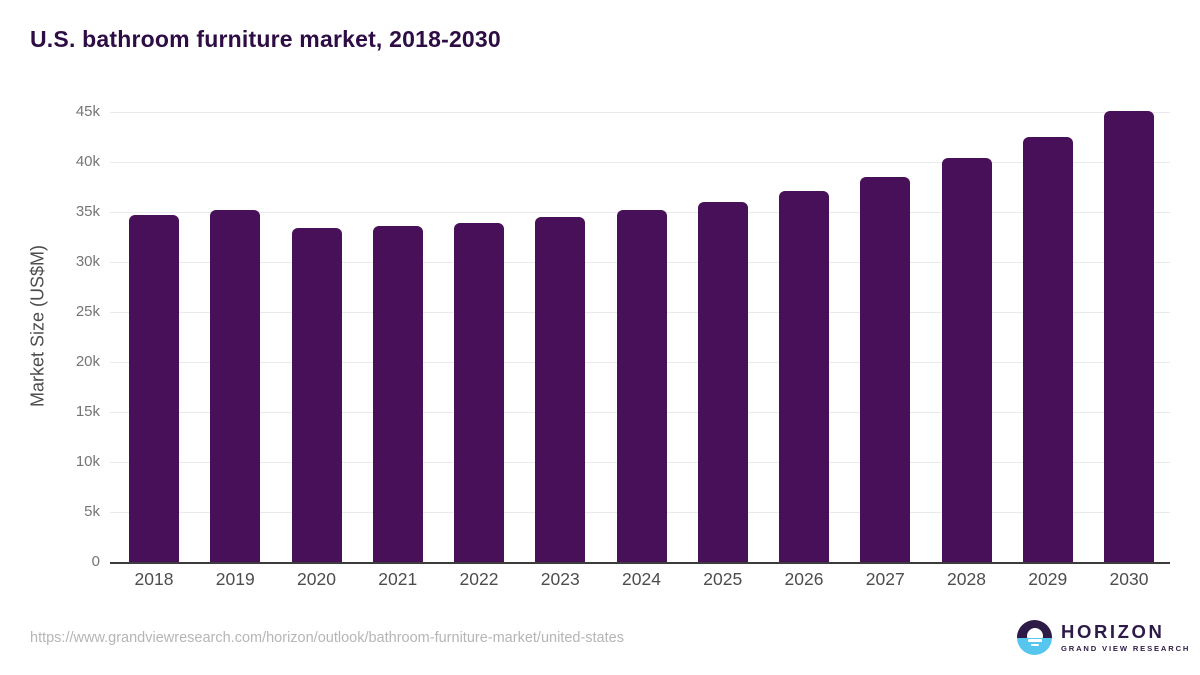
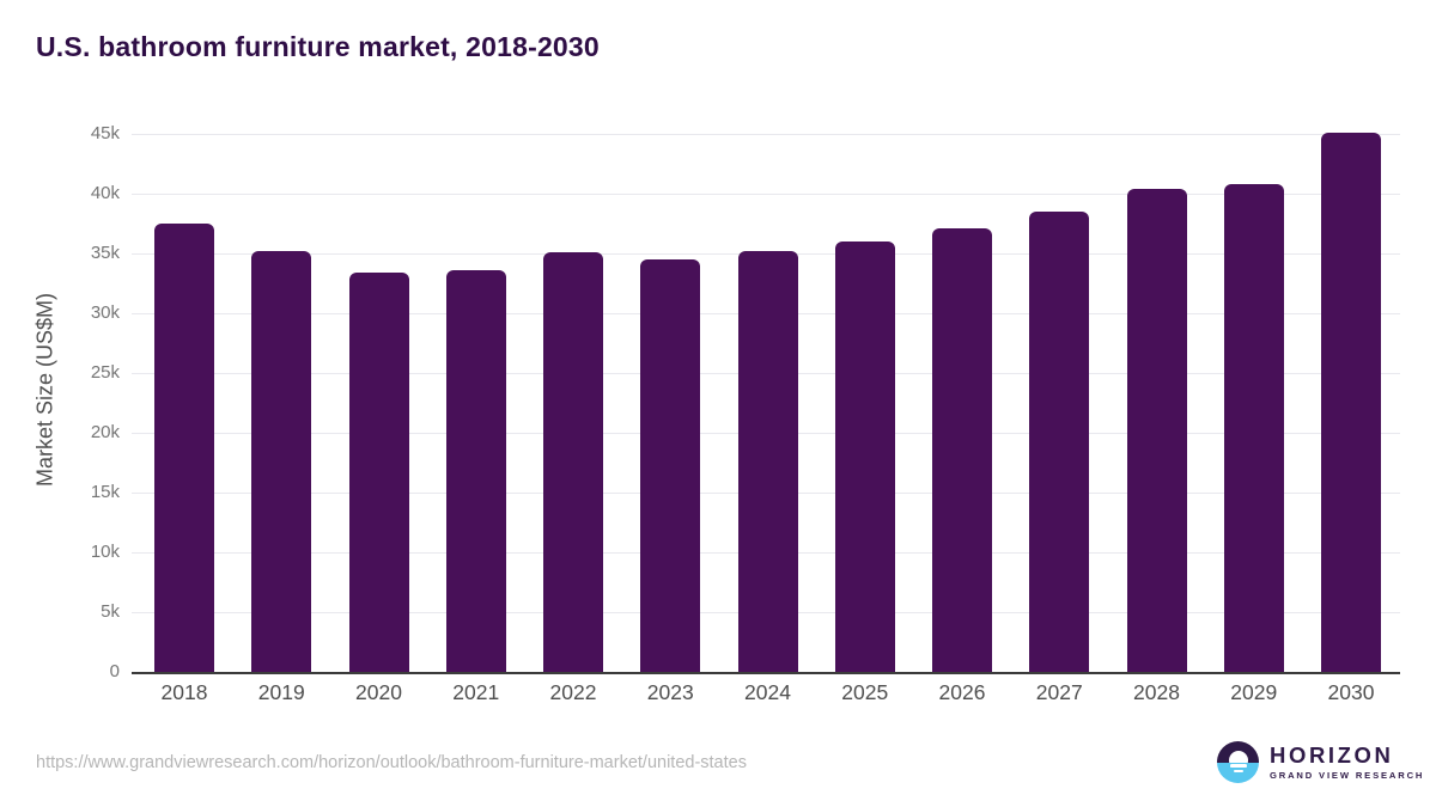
2018: 34.7k -> 37.5k
2022: 33.9k -> 35.1k
2029: 42.5k -> 40.8k
